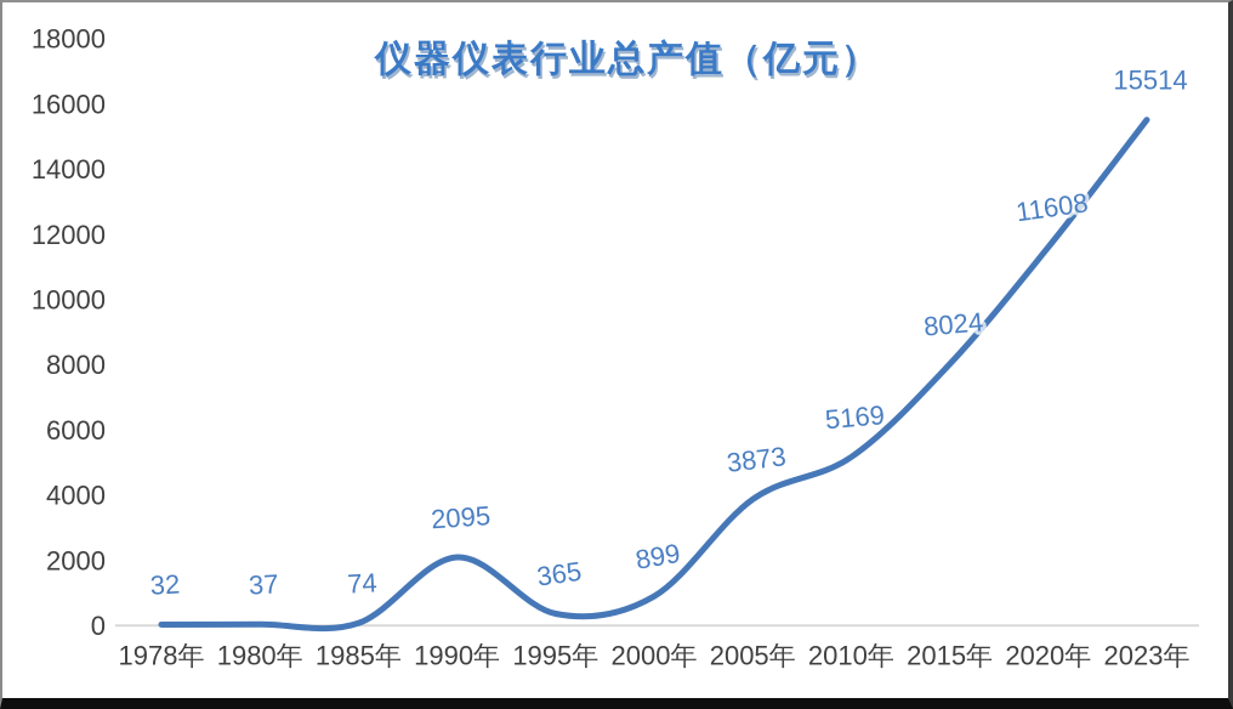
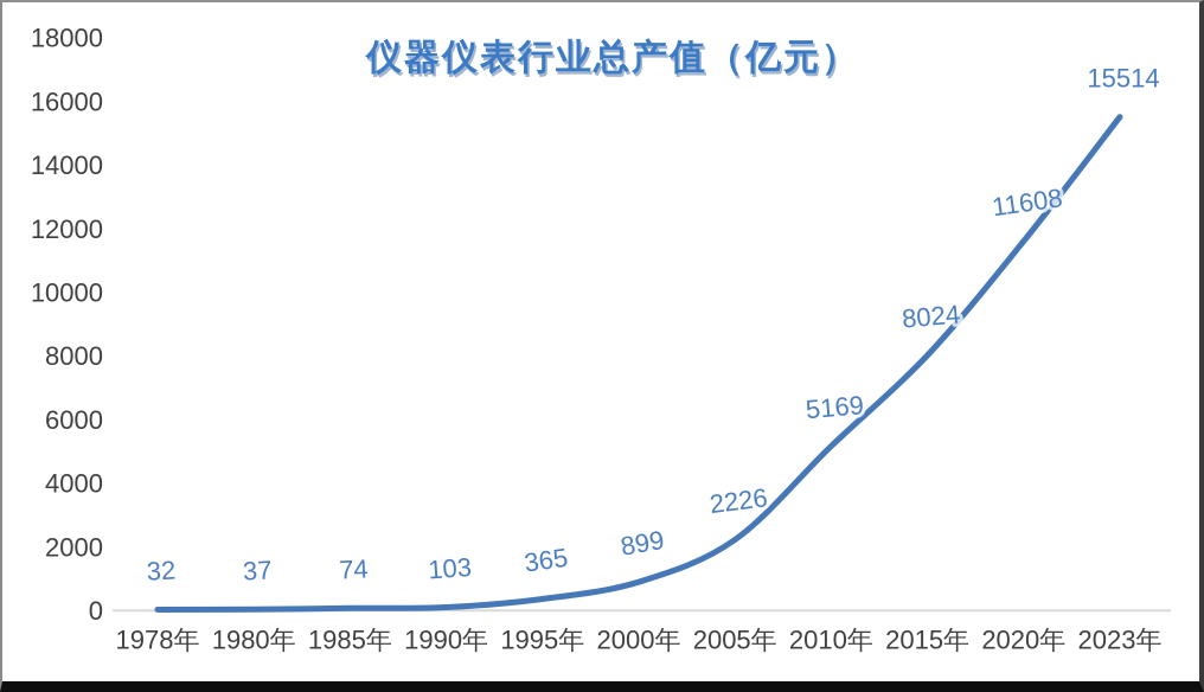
1990年: 2095 -> 103
2005年: 3873 -> 2226
